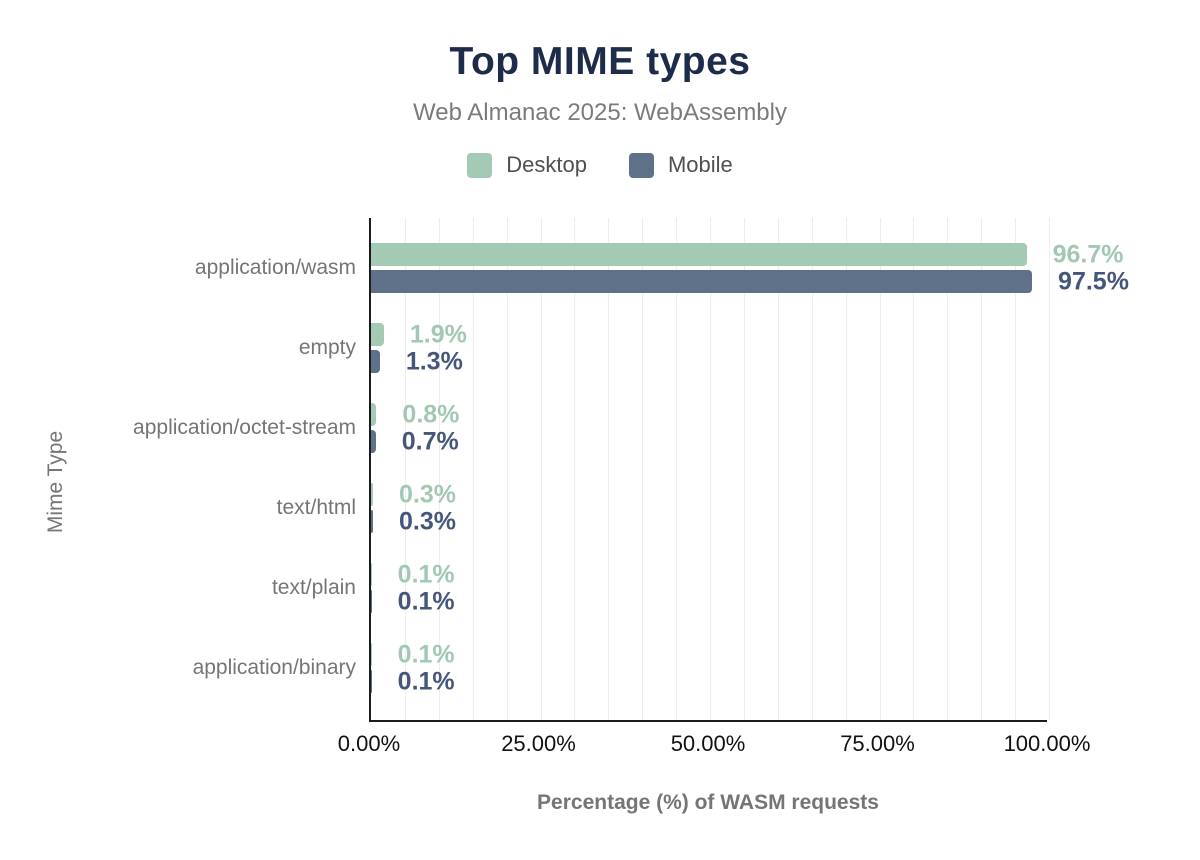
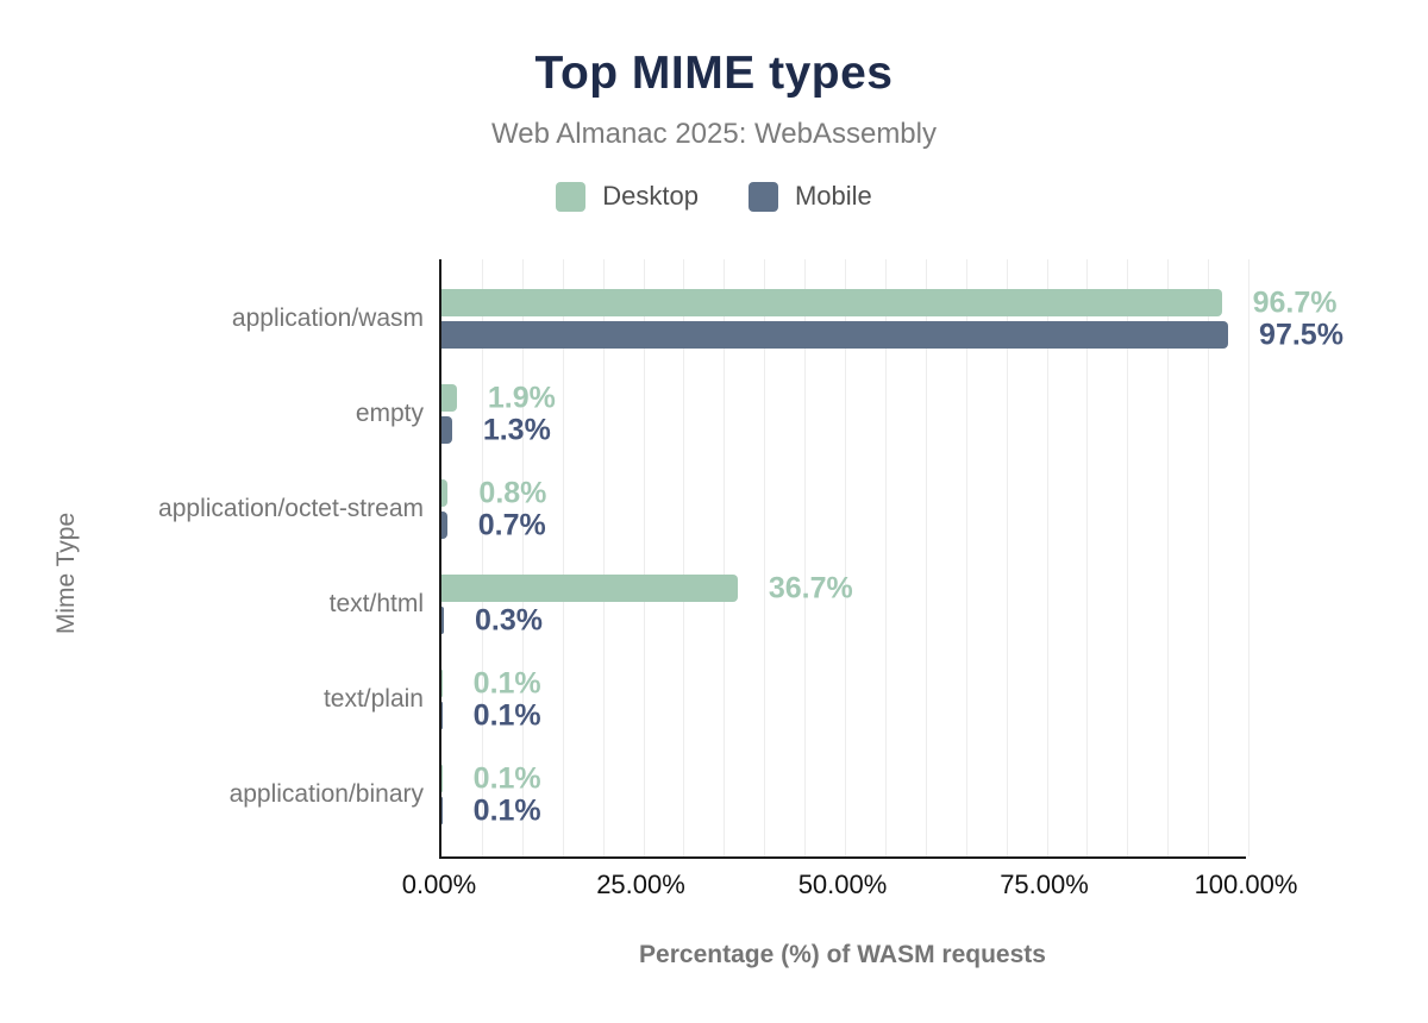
Desktop/text/html: 0.3% -> 36.7%
